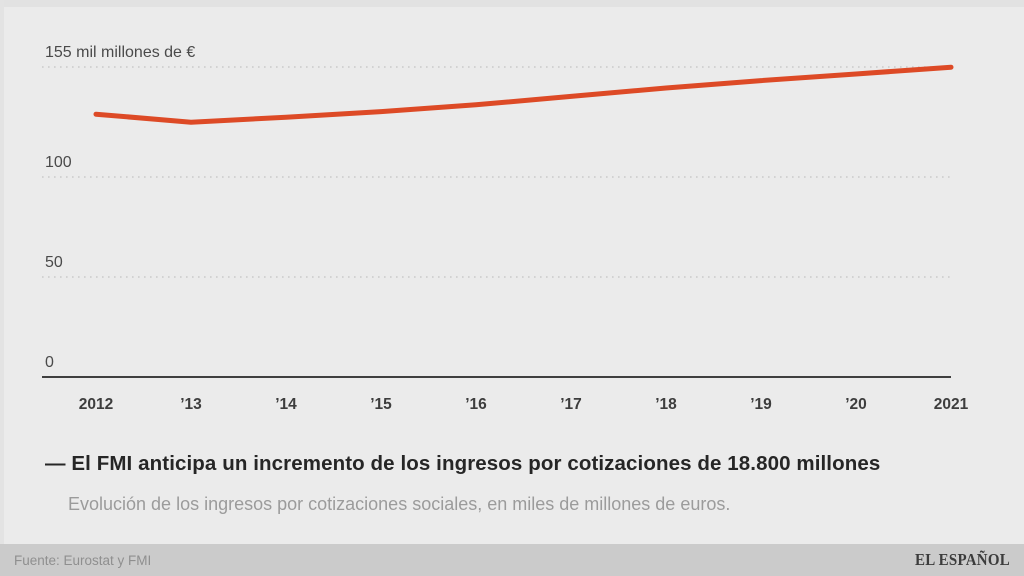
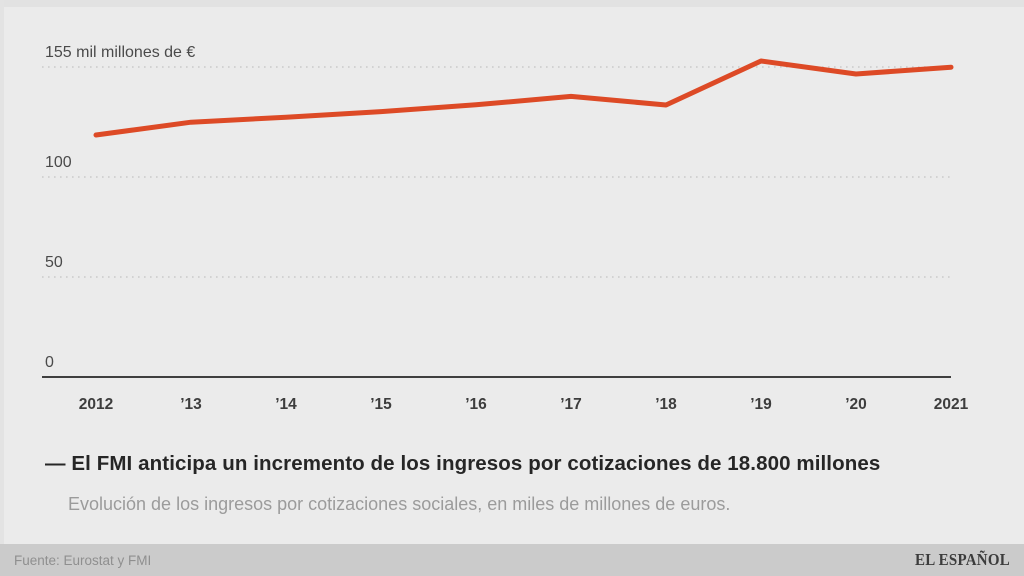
2012: 131 -> 121
’18: 144 -> 136
’19: 148 -> 158
